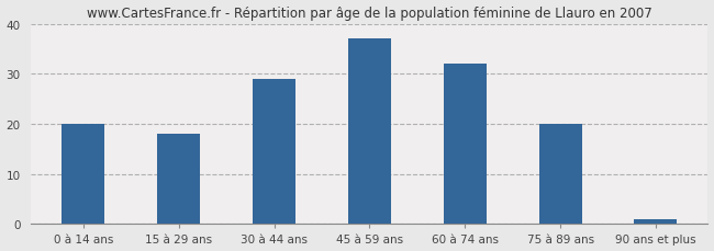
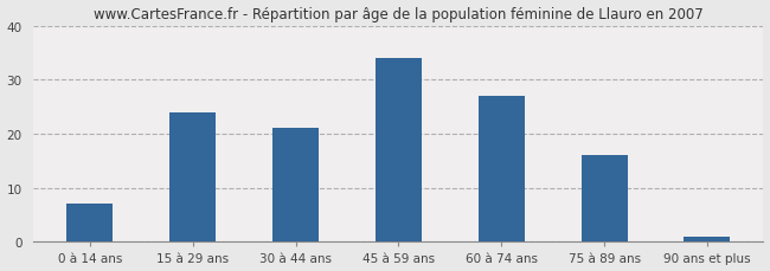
0 à 14 ans: 20 -> 7
15 à 29 ans: 18 -> 24
30 à 44 ans: 29 -> 21
45 à 59 ans: 37 -> 34
60 à 74 ans: 32 -> 27
75 à 89 ans: 20 -> 16
